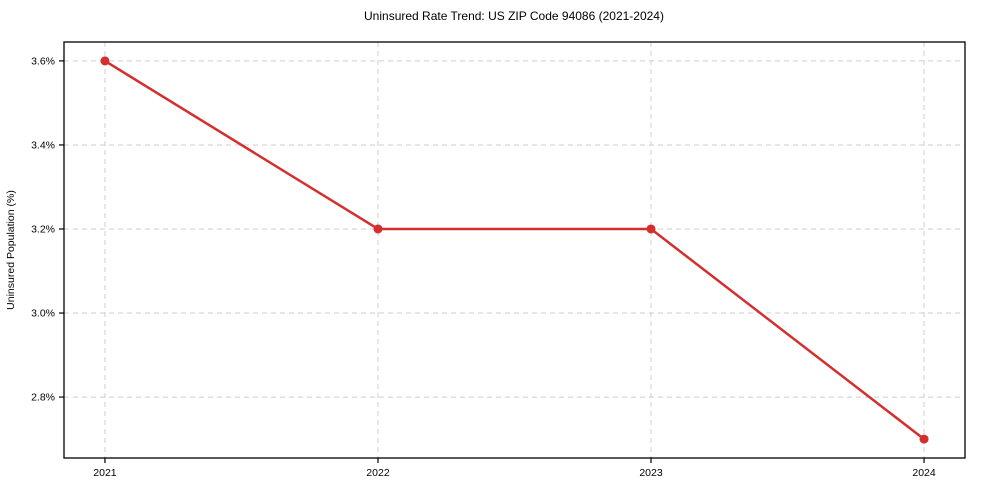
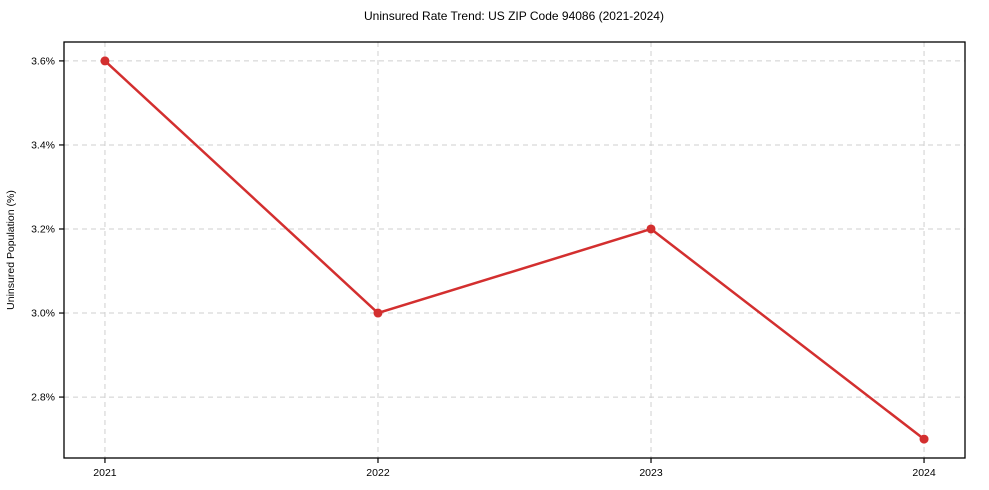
2022: 3.2% -> 3.0%
